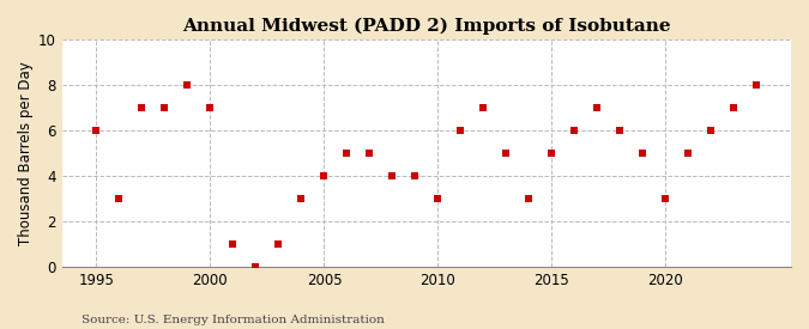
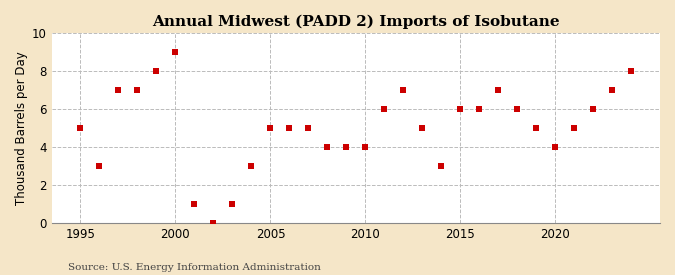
1995: 6 -> 5
2000: 7 -> 9
2005: 4 -> 5
2010: 3 -> 4
2015: 5 -> 6
2020: 3 -> 4
